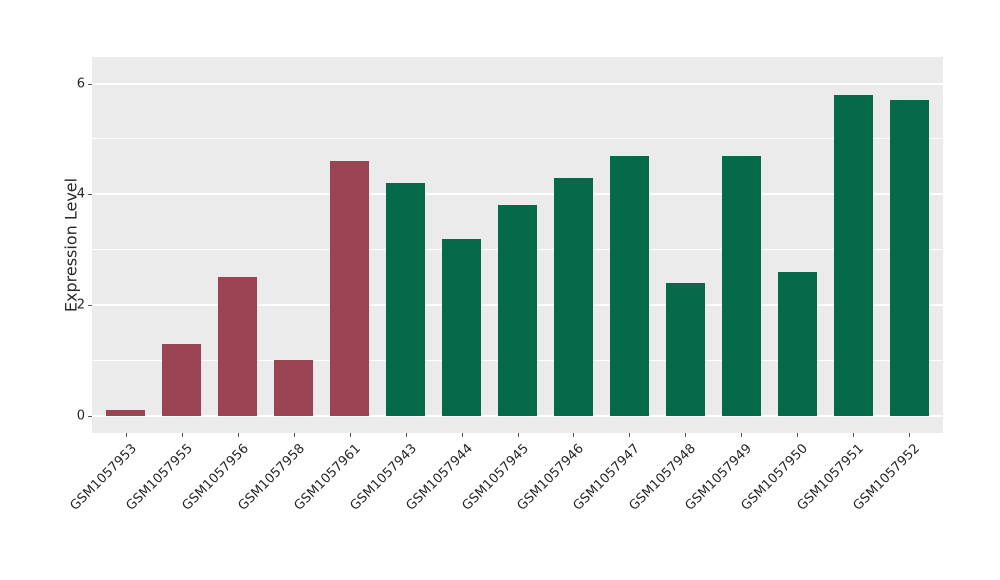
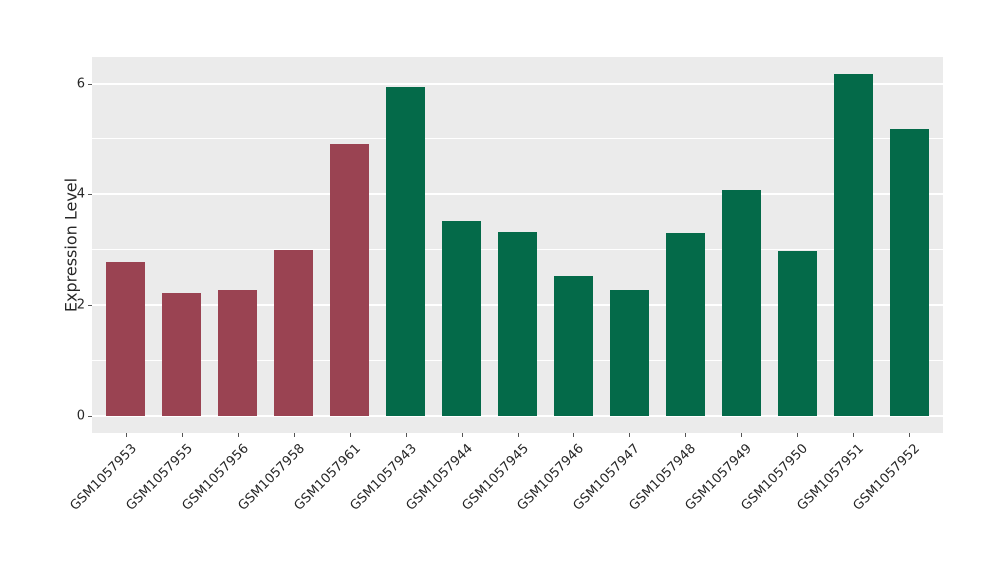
GSM1057953: 0.1 -> 2.8
GSM1057955: 1.3 -> 2.2
GSM1057956: 2.5 -> 2.3
GSM1057958: 1.0 -> 3.0
GSM1057961: 4.6 -> 4.9
GSM1057943: 4.2 -> 5.9
GSM1057944: 3.2 -> 3.5
GSM1057945: 3.8 -> 3.3
GSM1057946: 4.3 -> 2.5
GSM1057947: 4.7 -> 2.3
GSM1057948: 2.4 -> 3.3
GSM1057949: 4.7 -> 4.1
GSM1057950: 2.6 -> 3.0
GSM1057951: 5.8 -> 6.2
GSM1057952: 5.7 -> 5.2
